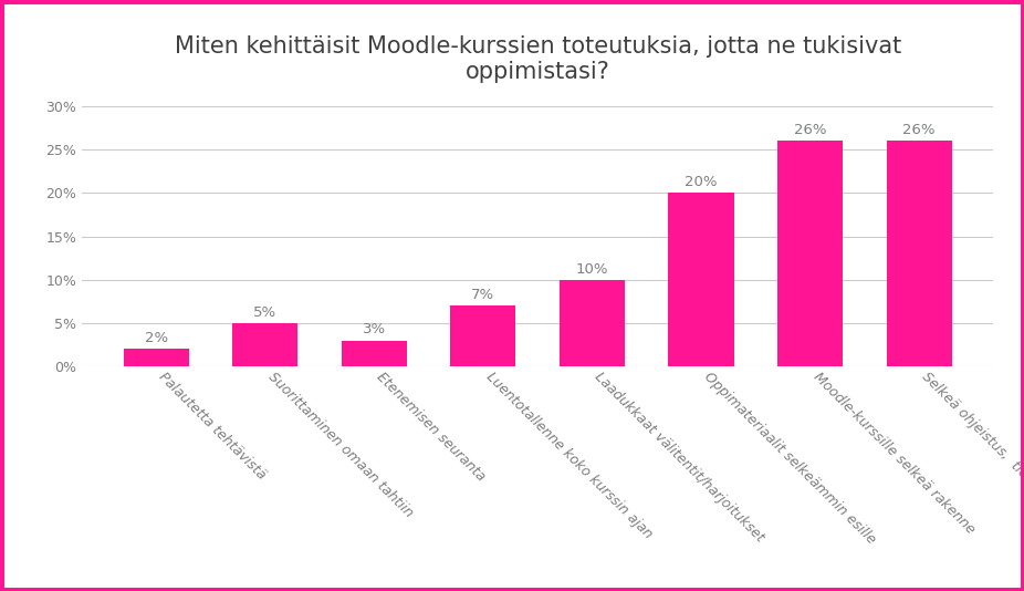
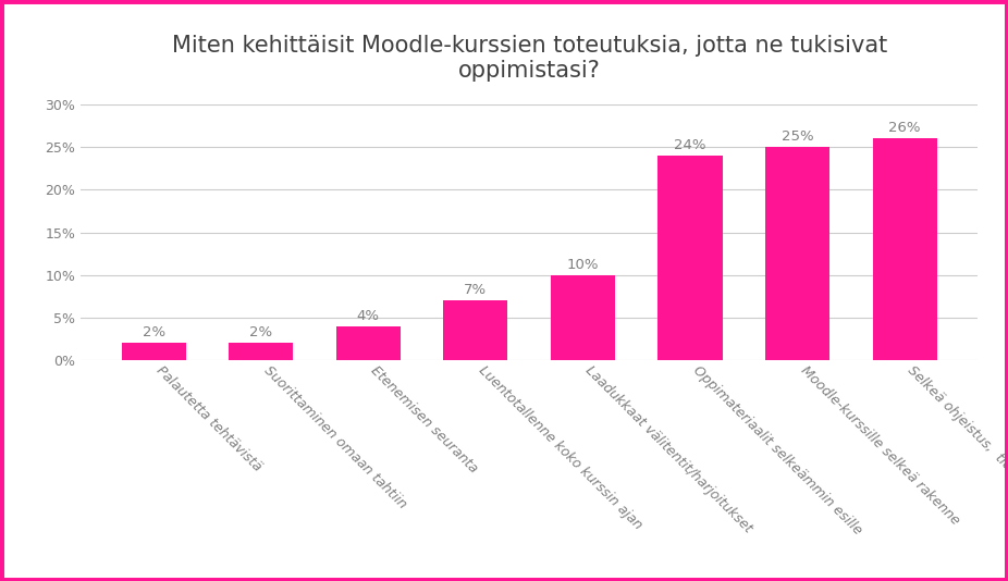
Suorittaminen omaan tahtiin: 5% -> 2%
Etenemisen seuranta: 3% -> 4%
Oppimateriaalit selkeämmin esille: 20% -> 24%
Moodle-kurssille selkeä rakenne: 26% -> 25%
